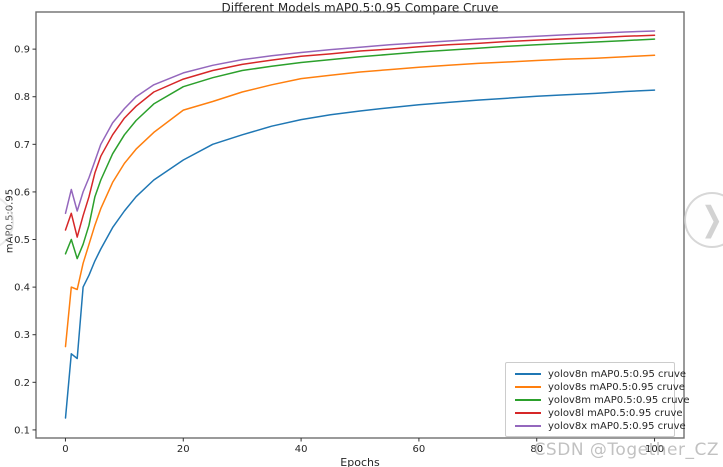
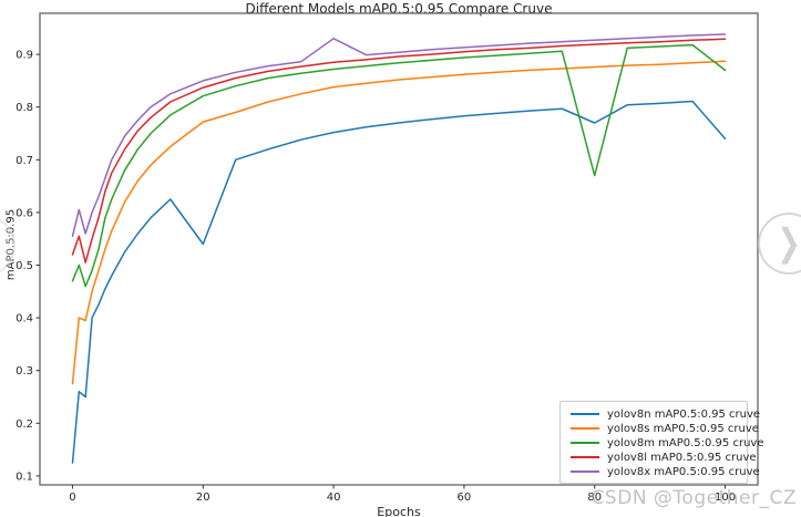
yolov8n mAP0.5:0.95 cruve/20: 0.67 -> 0.54
yolov8x mAP0.5:0.95 cruve/40: 0.89 -> 0.93
yolov8n mAP0.5:0.95 cruve/80: 0.80 -> 0.77
yolov8m mAP0.5:0.95 cruve/80: 0.91 -> 0.67
yolov8n mAP0.5:0.95 cruve/100: 0.81 -> 0.74
yolov8m mAP0.5:0.95 cruve/100: 0.92 -> 0.87
